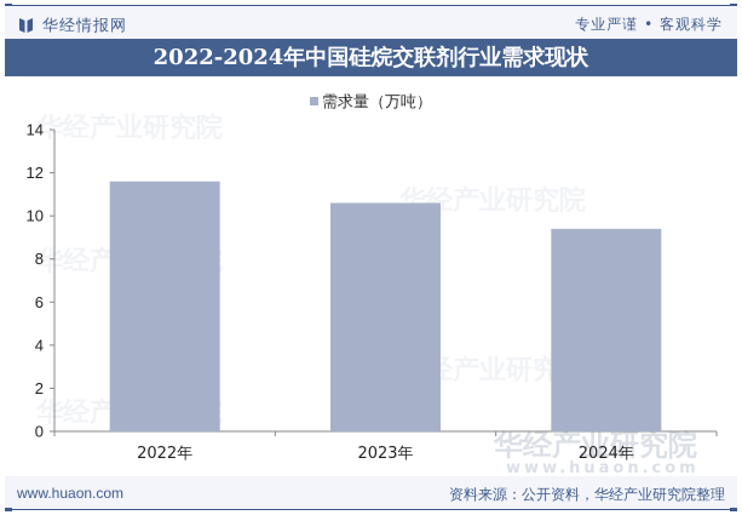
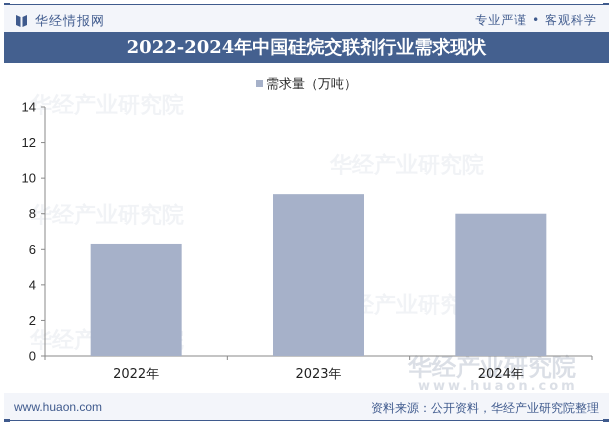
2022年: 11.6 -> 6.3
2023年: 10.6 -> 9.1
2024年: 9.4 -> 8.0
